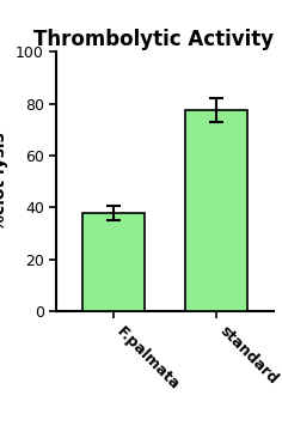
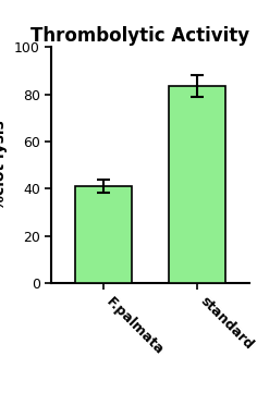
F.palmata: 38.0 -> 41.0
standard: 77.5 -> 83.5
